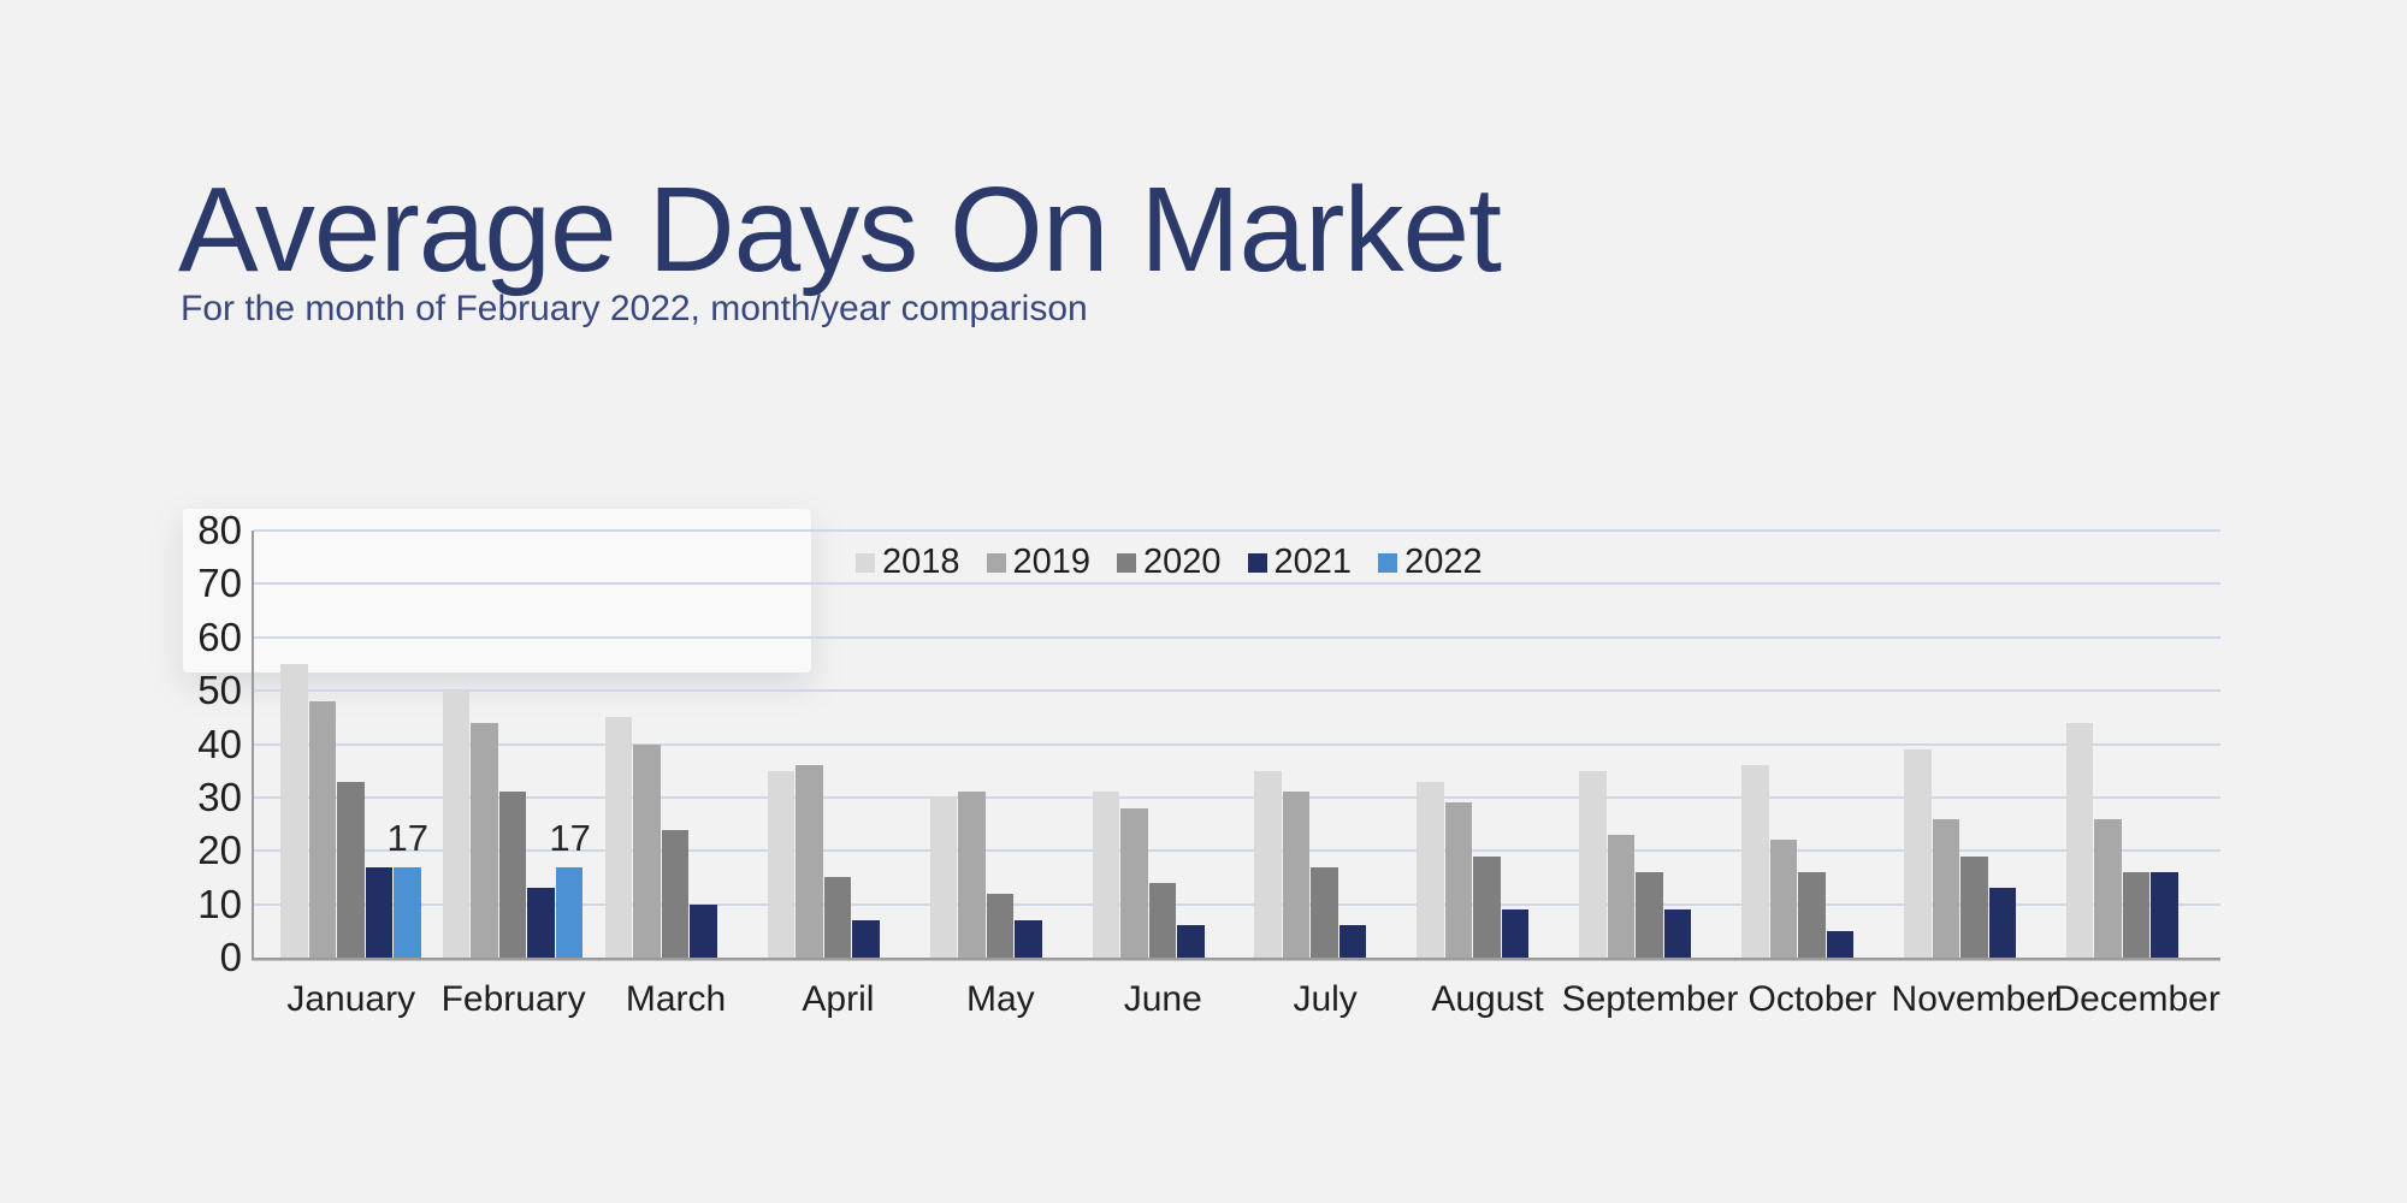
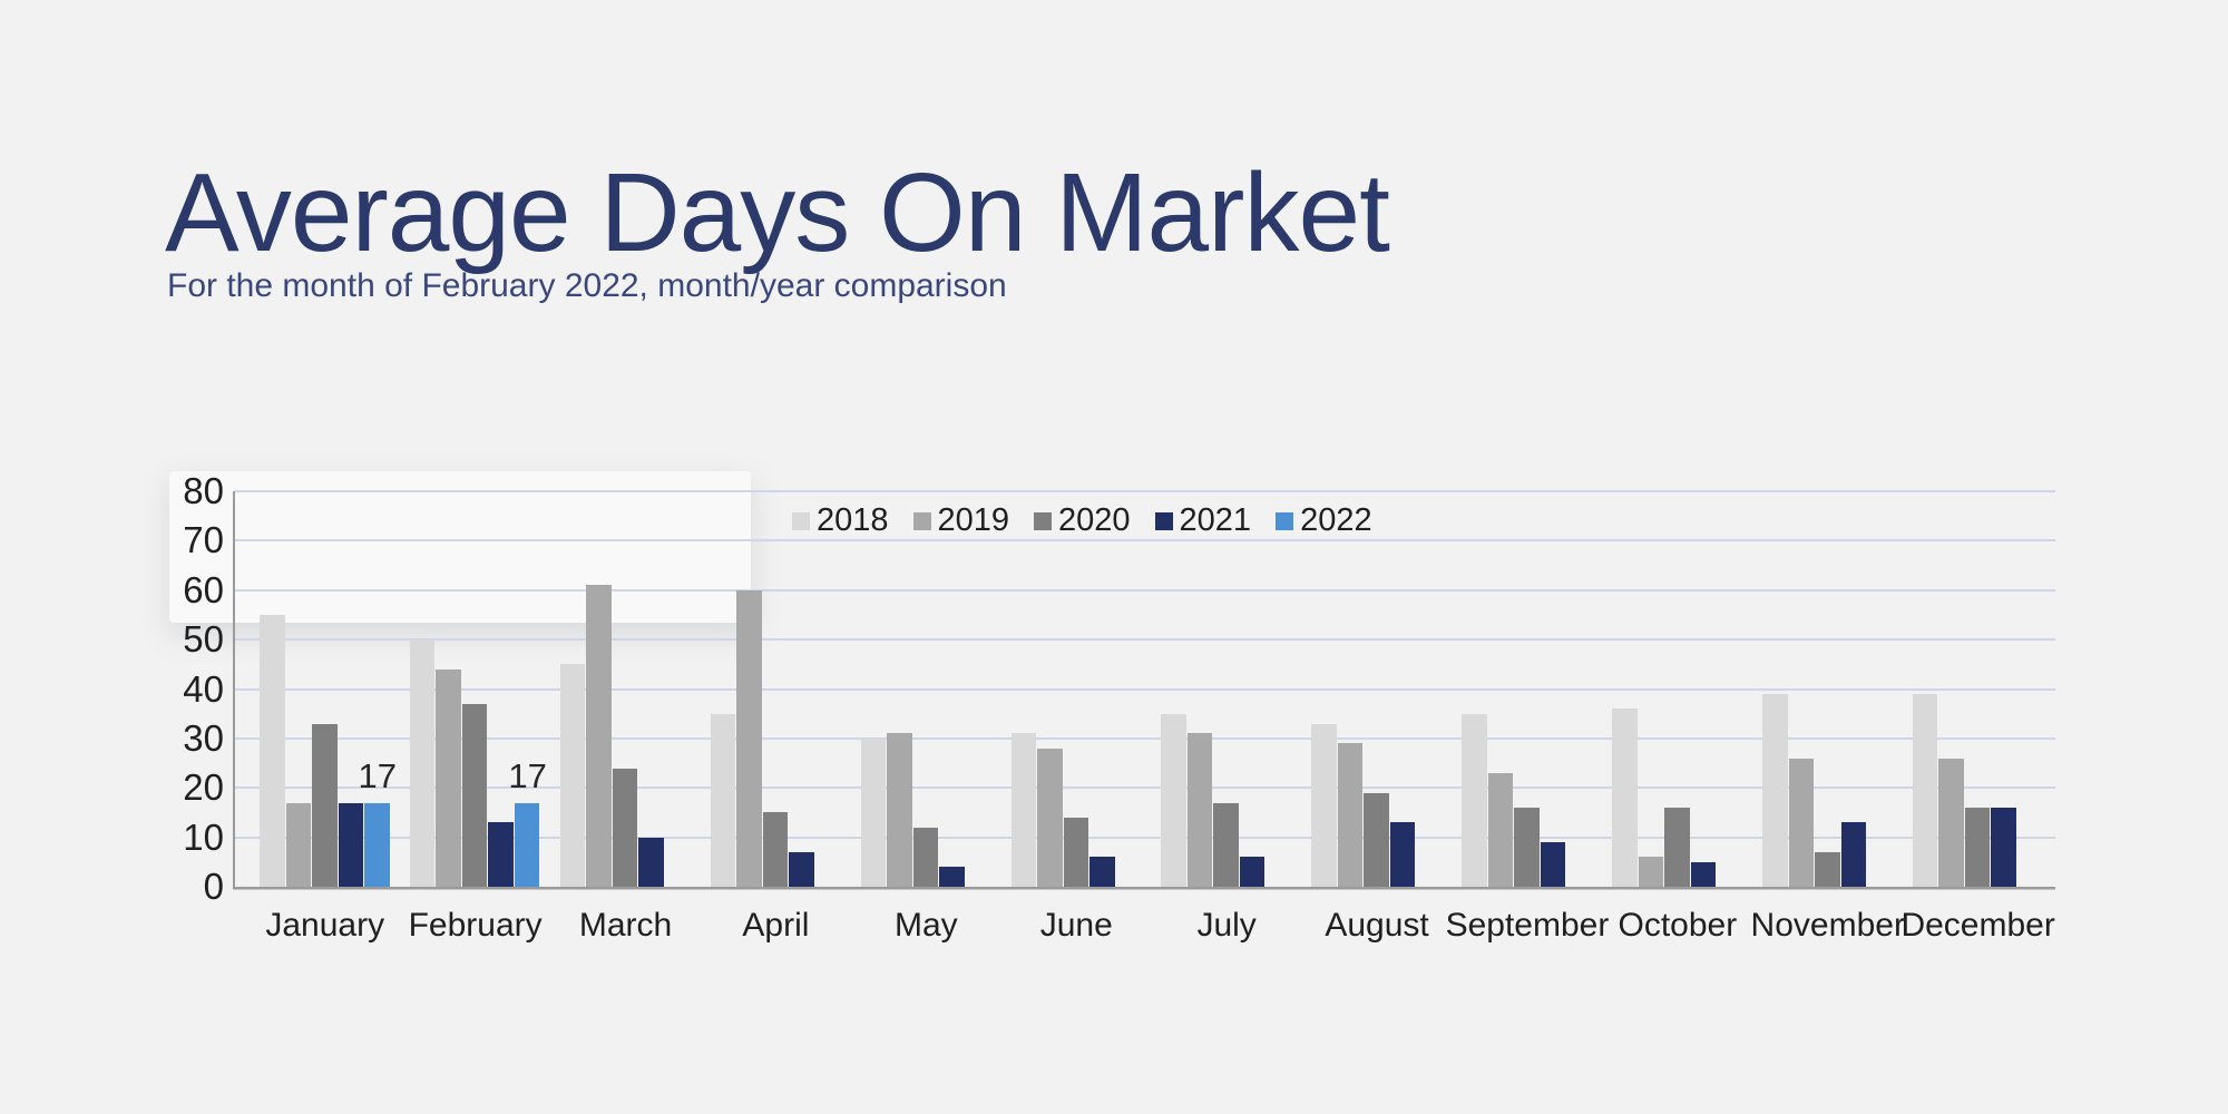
2019/January: 48 -> 17
2020/February: 31 -> 37
2019/March: 40 -> 61
2019/April: 36 -> 60
2021/May: 7 -> 4
2021/August: 9 -> 13
2019/October: 22 -> 6
2020/November: 19 -> 7
2018/December: 44 -> 39
